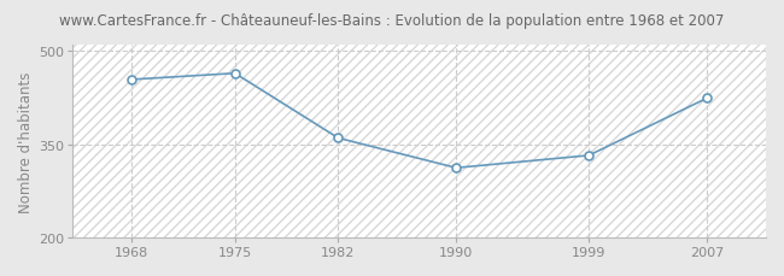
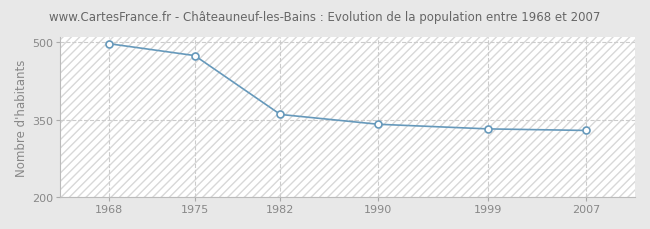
1968: 454 -> 497
1975: 464 -> 474
1990: 312 -> 341
2007: 424 -> 329
